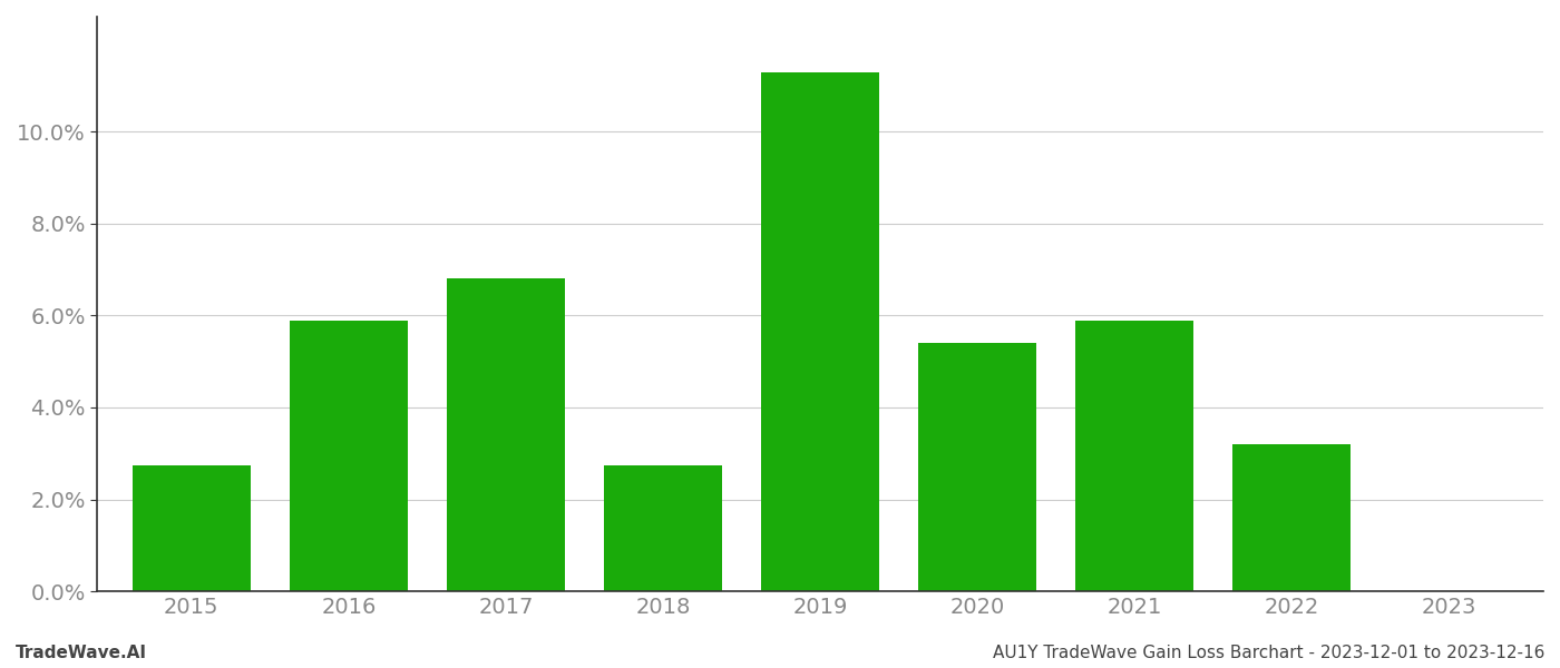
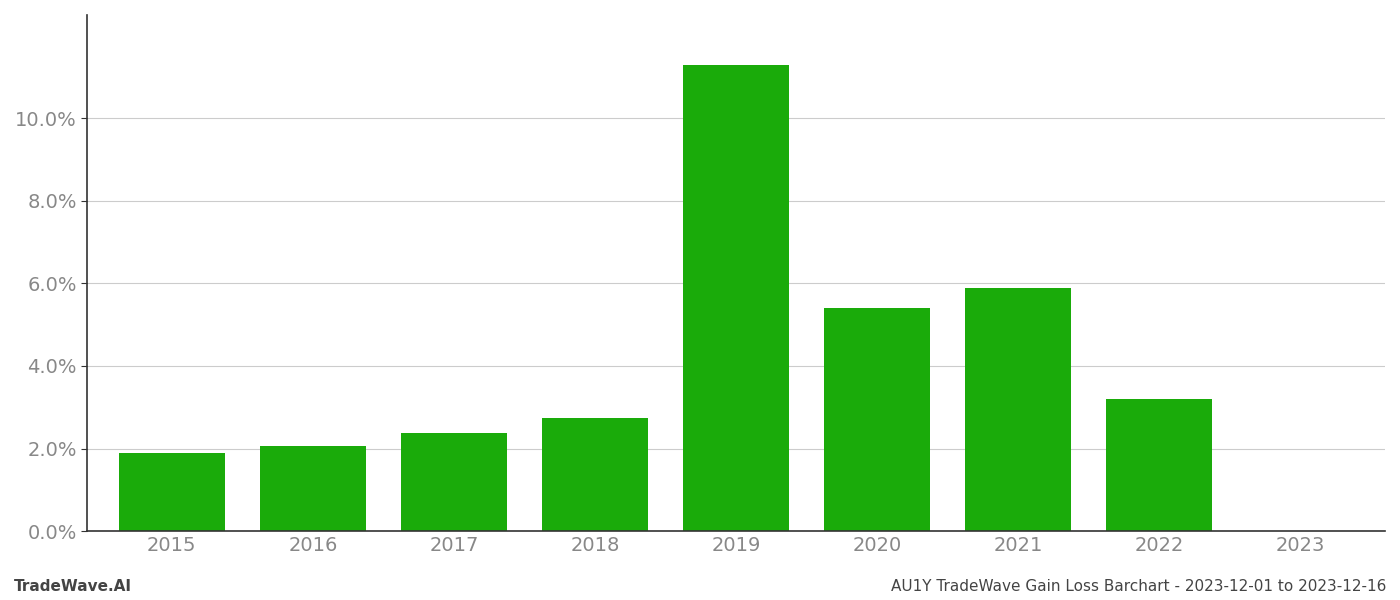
2015: 2.75% -> 1.90%
2016: 5.90% -> 2.05%
2017: 6.80% -> 2.38%
